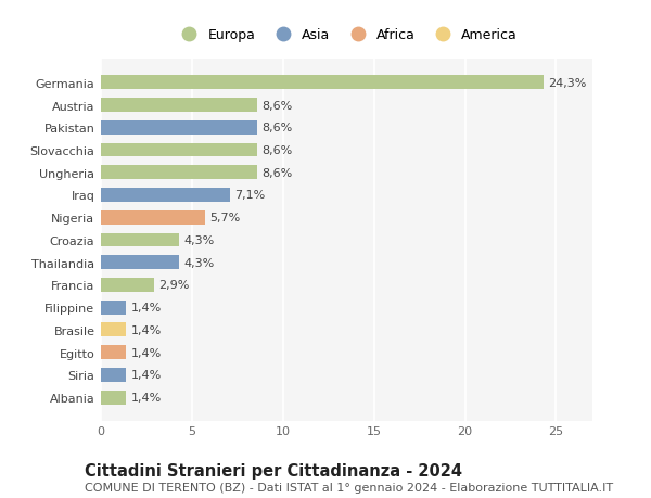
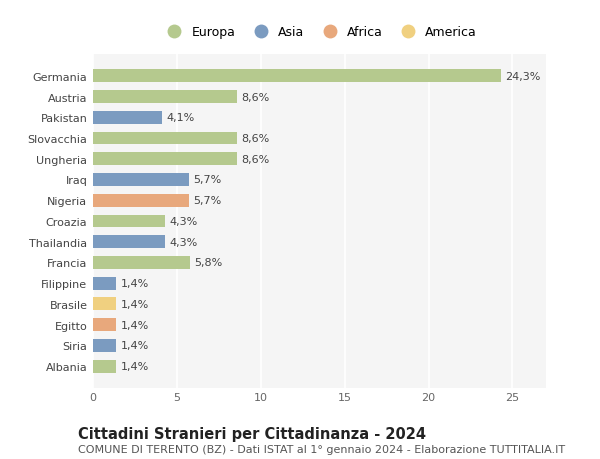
Pakistan: 8,6% -> 4,1%
Iraq: 7,1% -> 5,7%
Francia: 2,9% -> 5,8%
